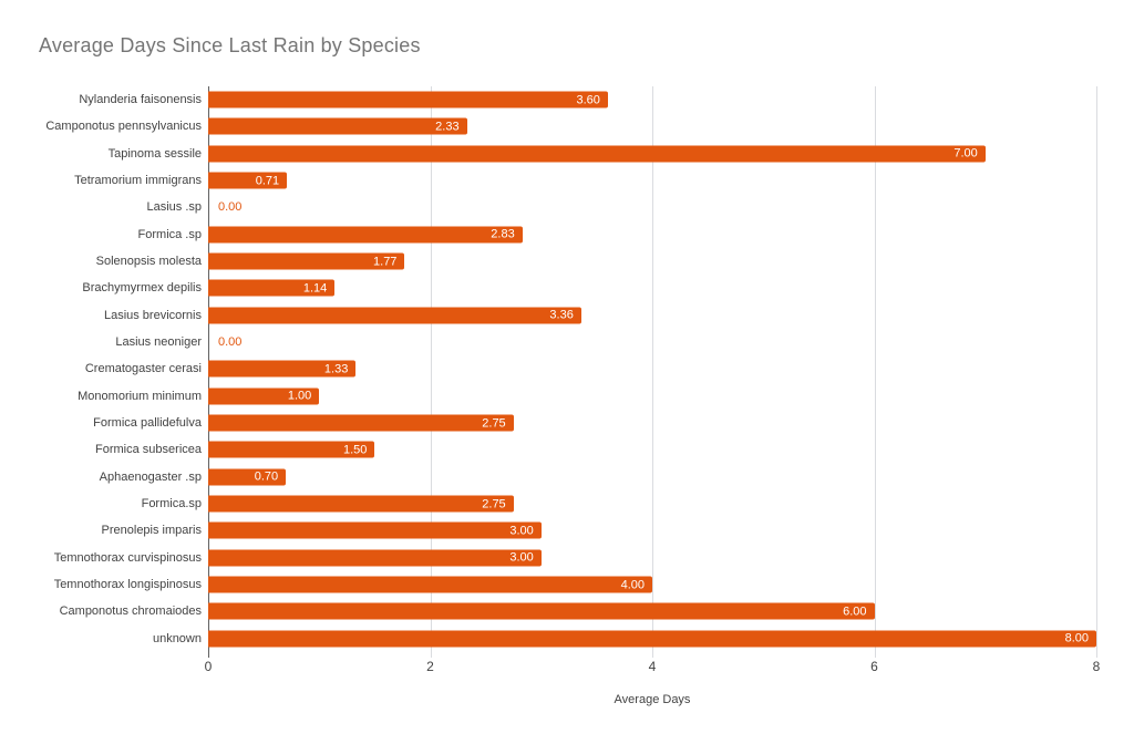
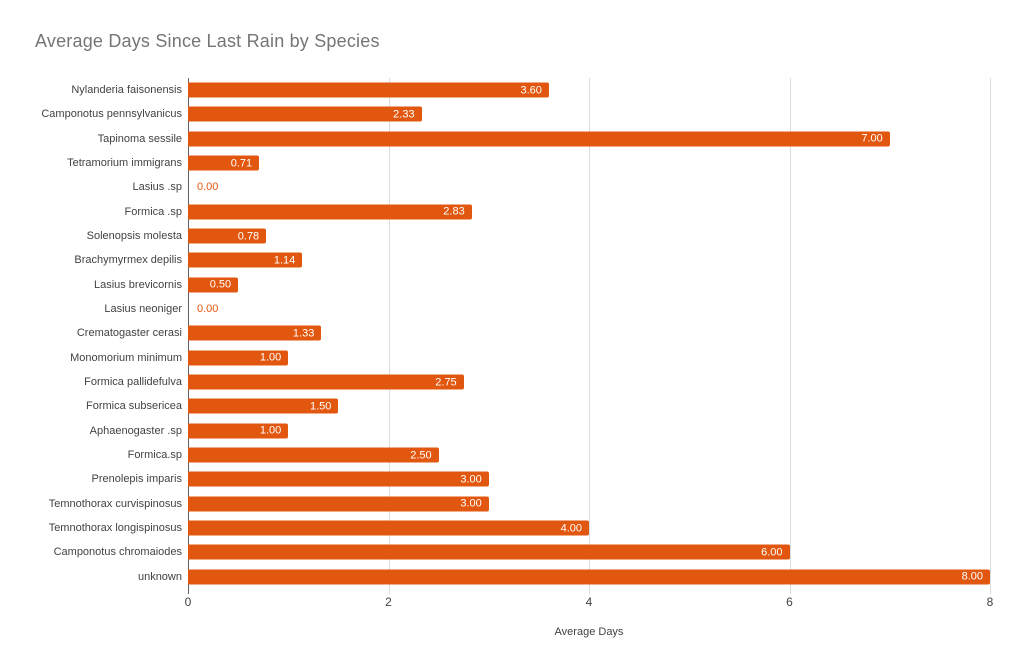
Solenopsis molesta: 1.77 -> 0.78
Lasius brevicornis: 3.36 -> 0.50
Aphaenogaster .sp: 0.70 -> 1.00
Formica.sp: 2.75 -> 2.50
